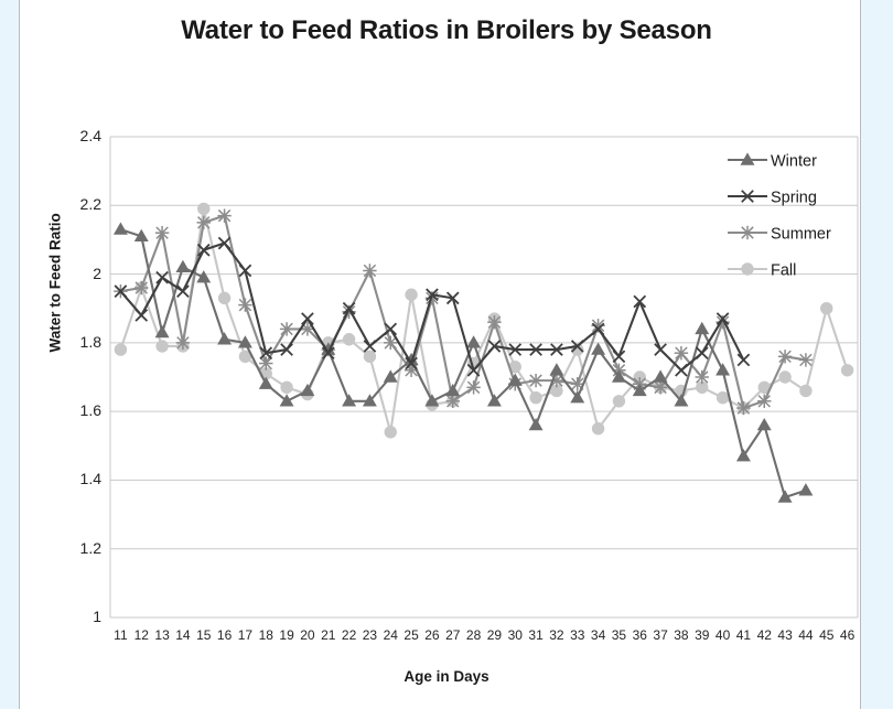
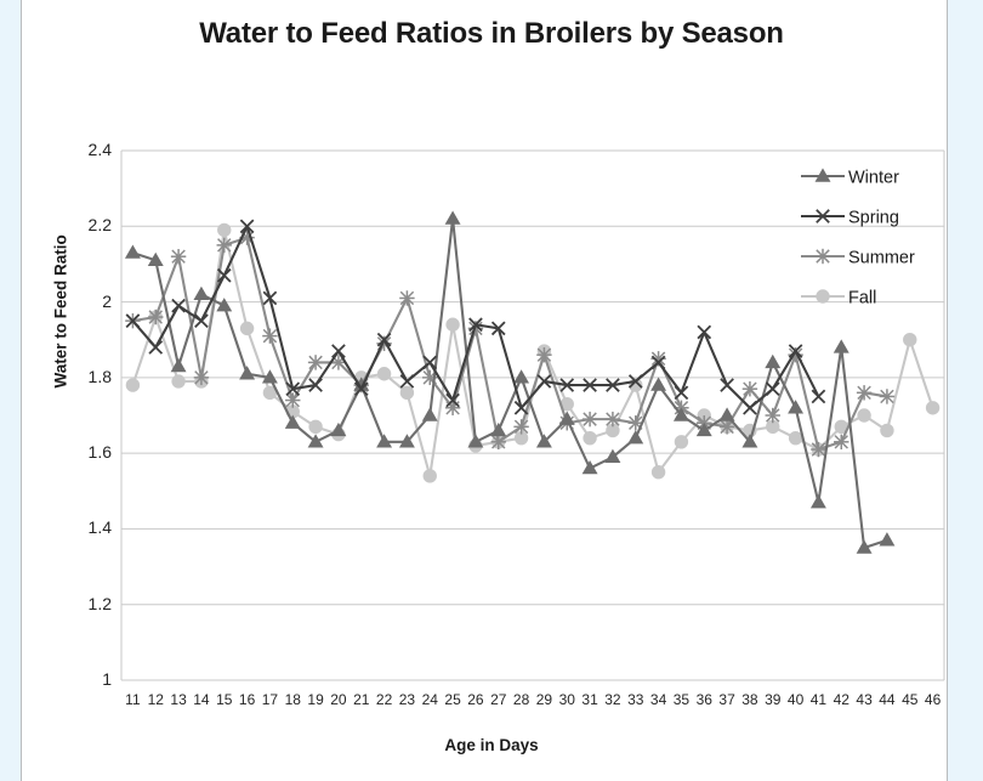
Spring/16: 2.09 -> 2.20
Winter/25: 1.75 -> 2.22
Fall/28: 1.74 -> 1.64
Winter/32: 1.72 -> 1.59
Winter/42: 1.56 -> 1.88
